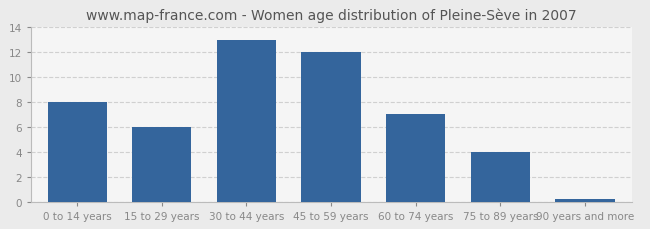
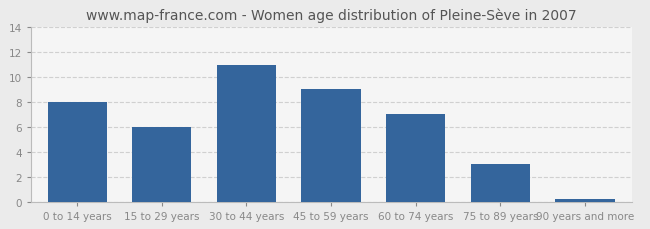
30 to 44 years: 13.0 -> 11.0
45 to 59 years: 12.0 -> 9.0
75 to 89 years: 4.0 -> 3.0
